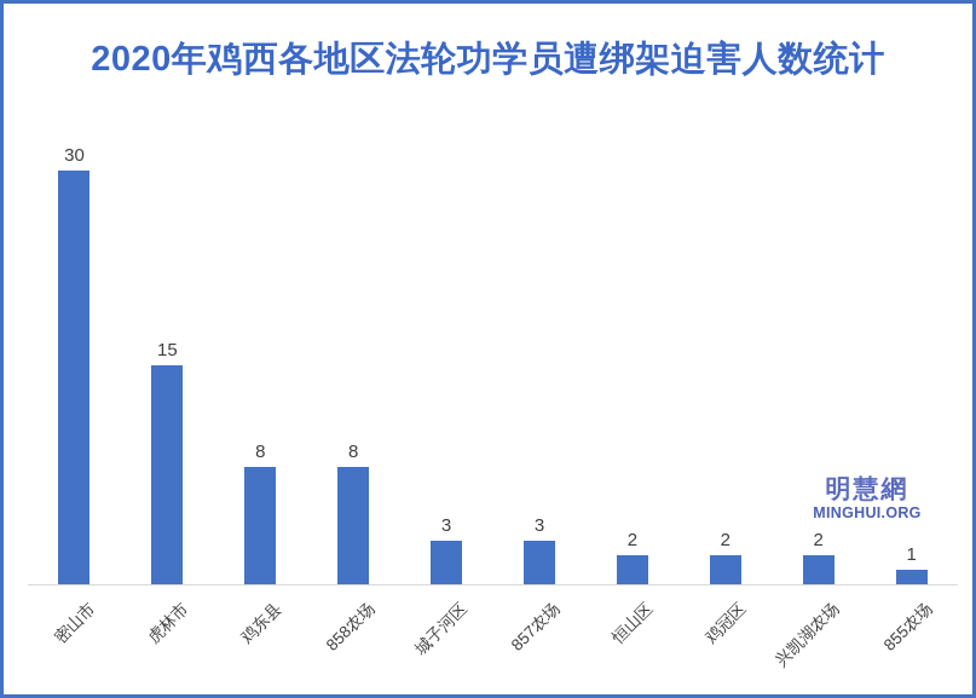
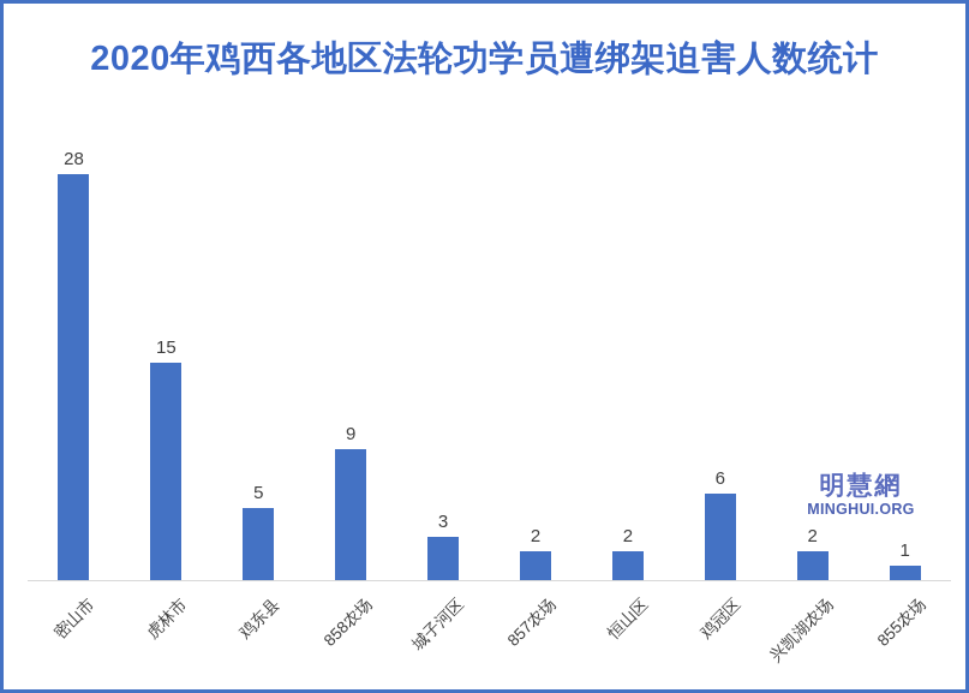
密山市: 30 -> 28
鸡东县: 8 -> 5
858农场: 8 -> 9
857农场: 3 -> 2
鸡冠区: 2 -> 6
